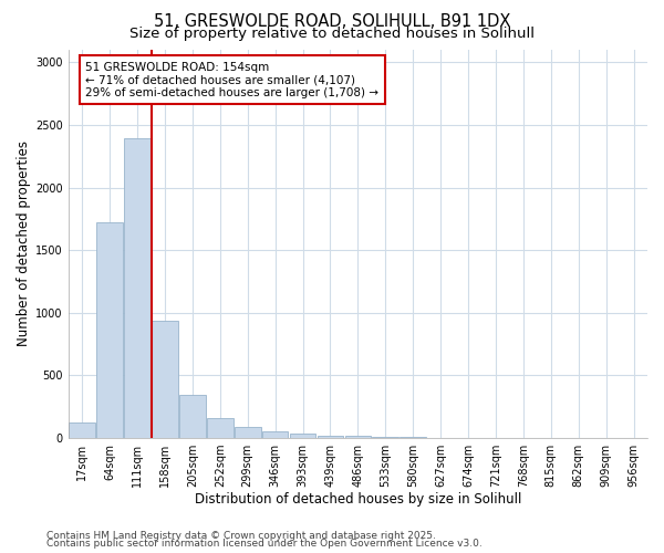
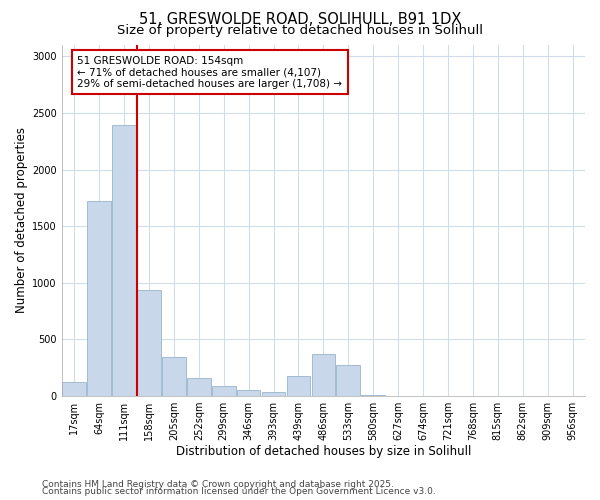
439sqm: 20 -> 180
486sqm: 20 -> 370
533sqm: 10 -> 270
